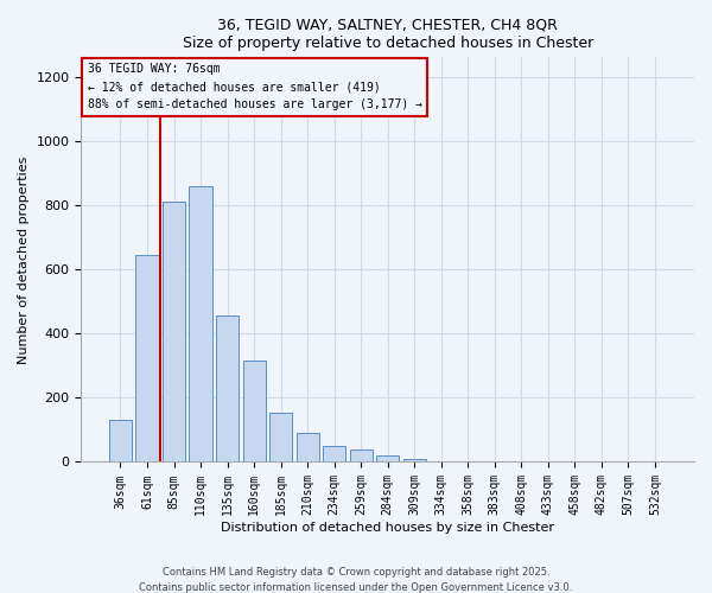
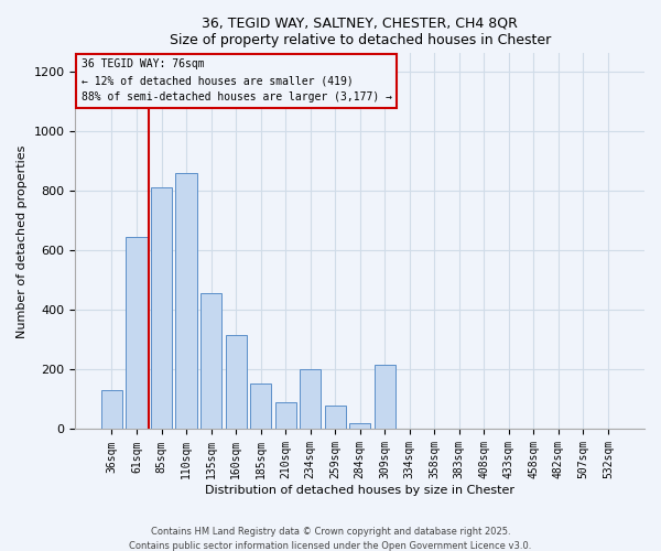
234sqm: 50 -> 200
259sqm: 38 -> 80
309sqm: 10 -> 215
